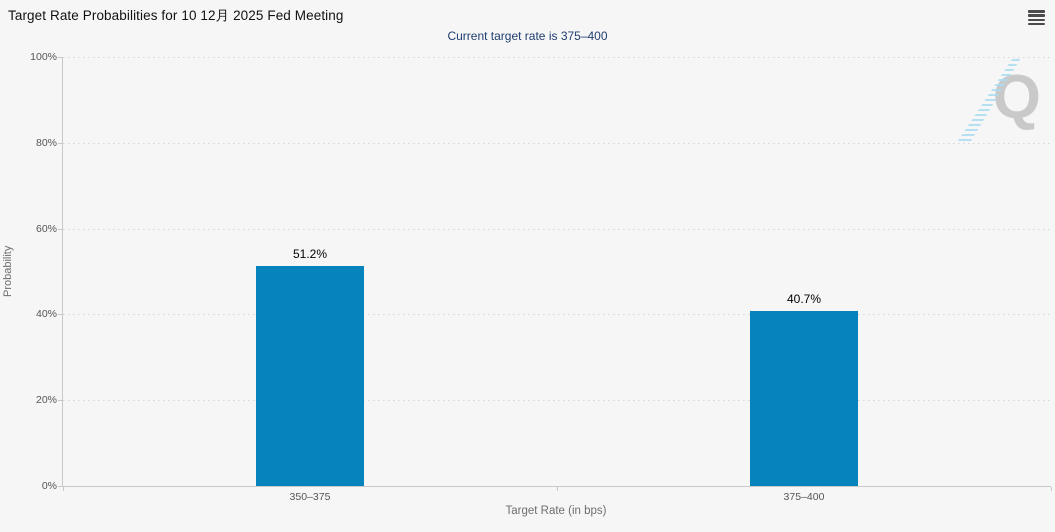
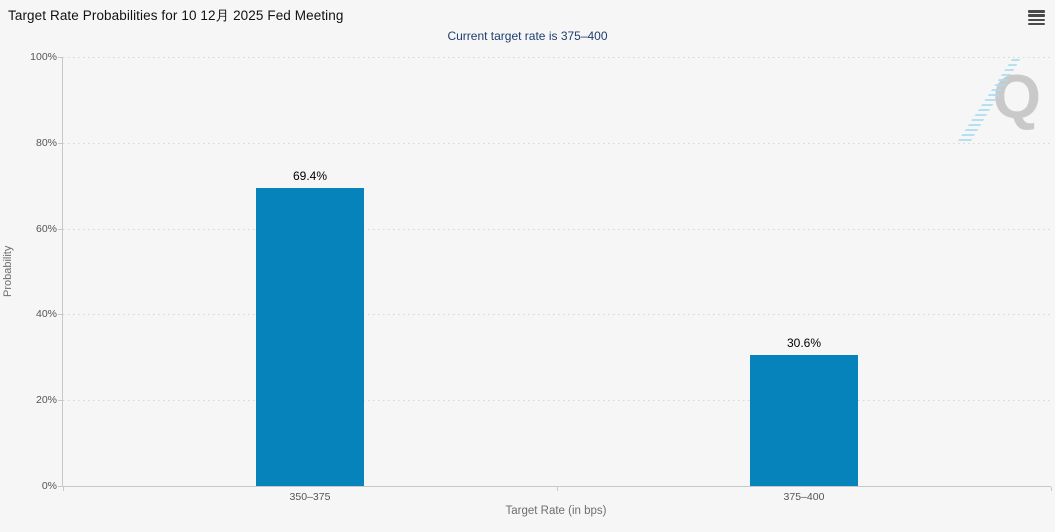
350–375: 51.2% -> 69.4%
375–400: 40.7% -> 30.6%
